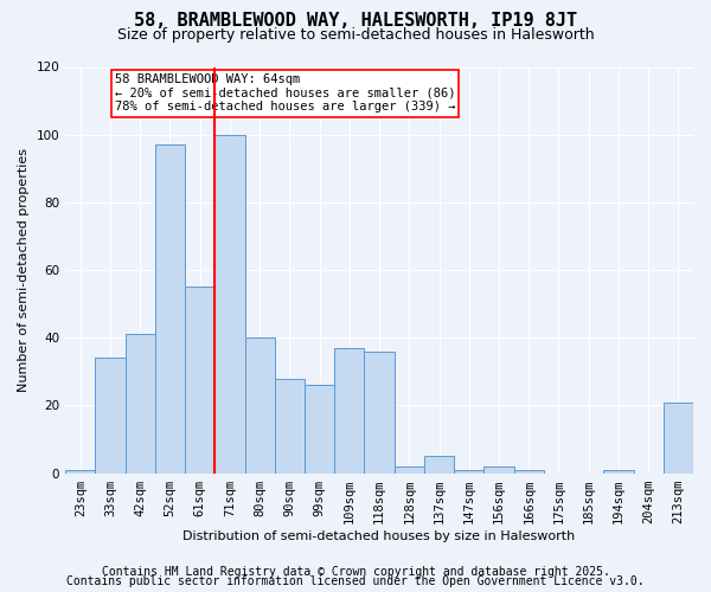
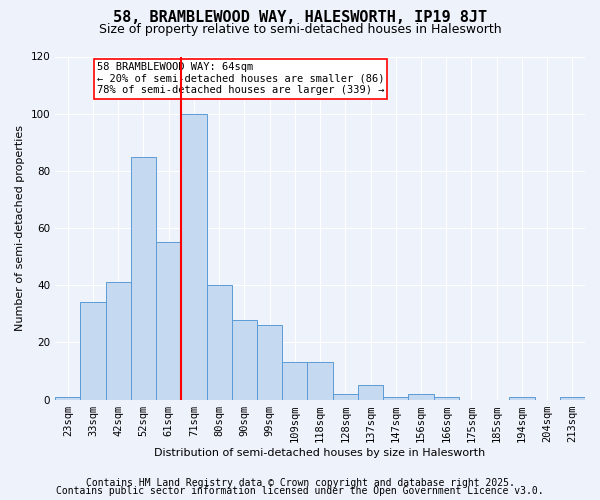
52sqm: 97 -> 85
109sqm: 37 -> 13
118sqm: 36 -> 13
213sqm: 21 -> 1
